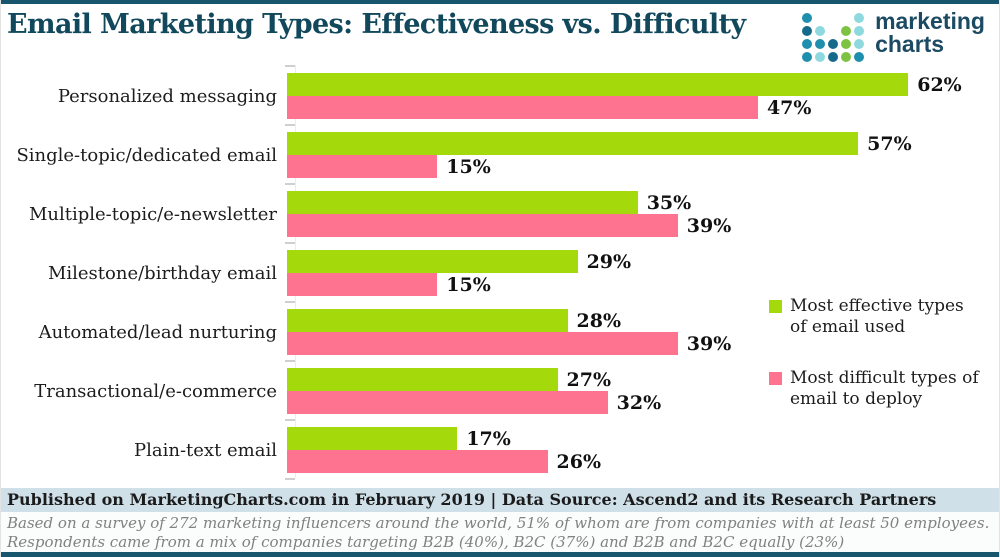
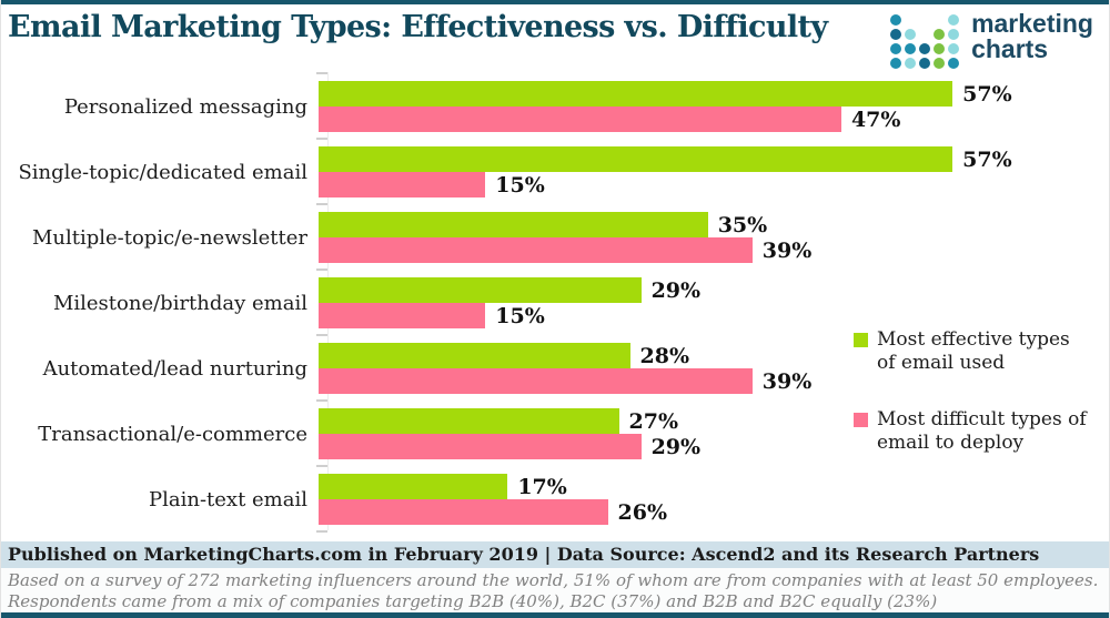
Most effective types of email used/Personalized messaging: 62% -> 57%
Most difficult types of email to deploy/Transactional/e-commerce: 32% -> 29%
